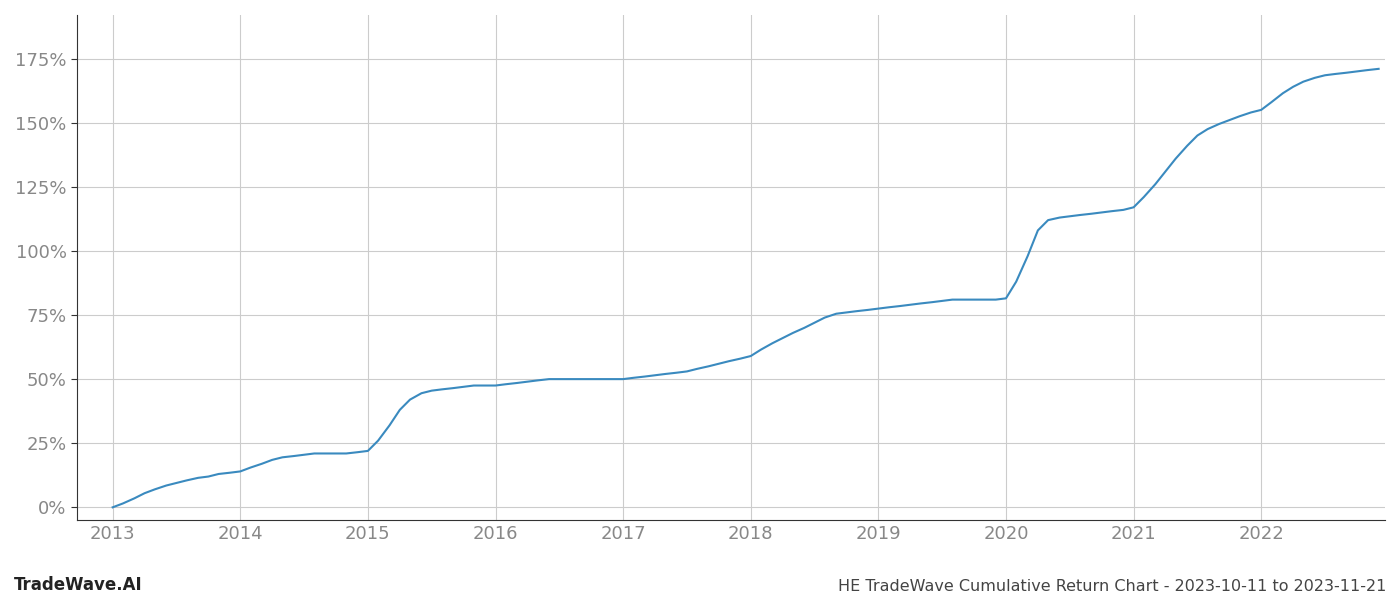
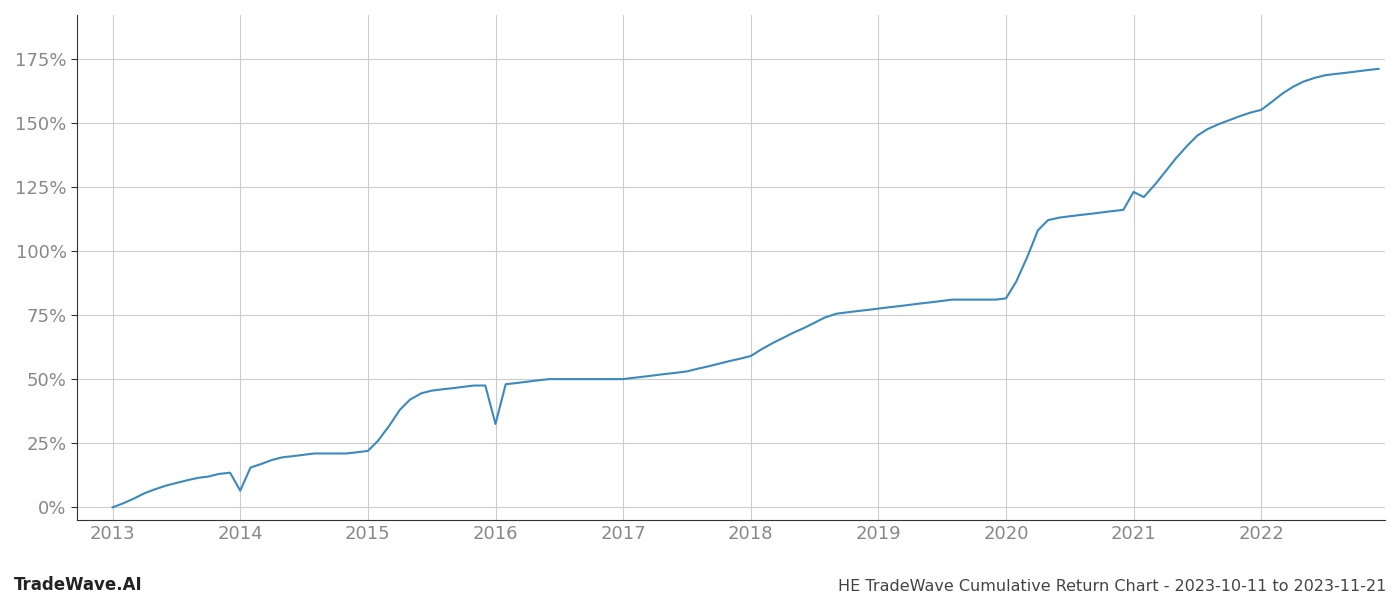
2014: 14.0% -> 6.5%
2016: 47.5% -> 32.5%
2021: 117.0% -> 123.0%
